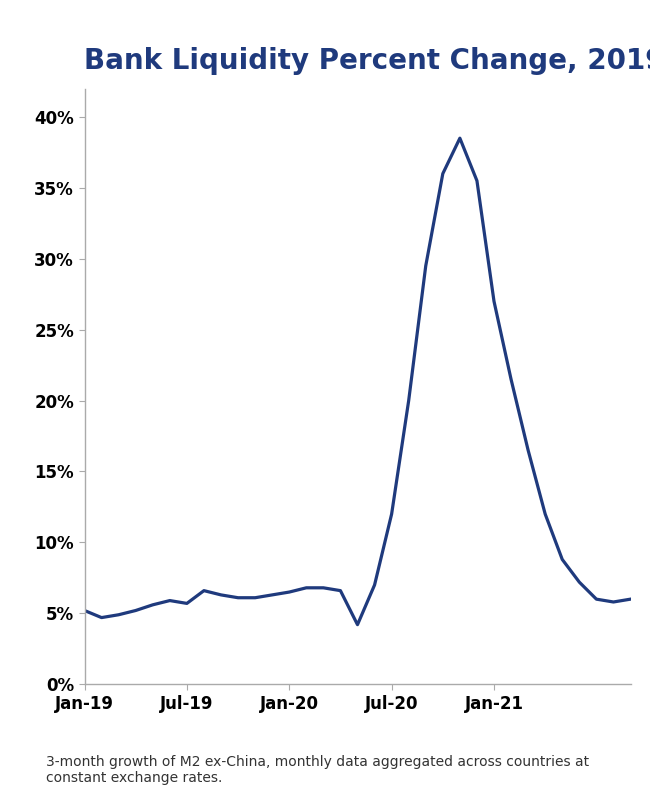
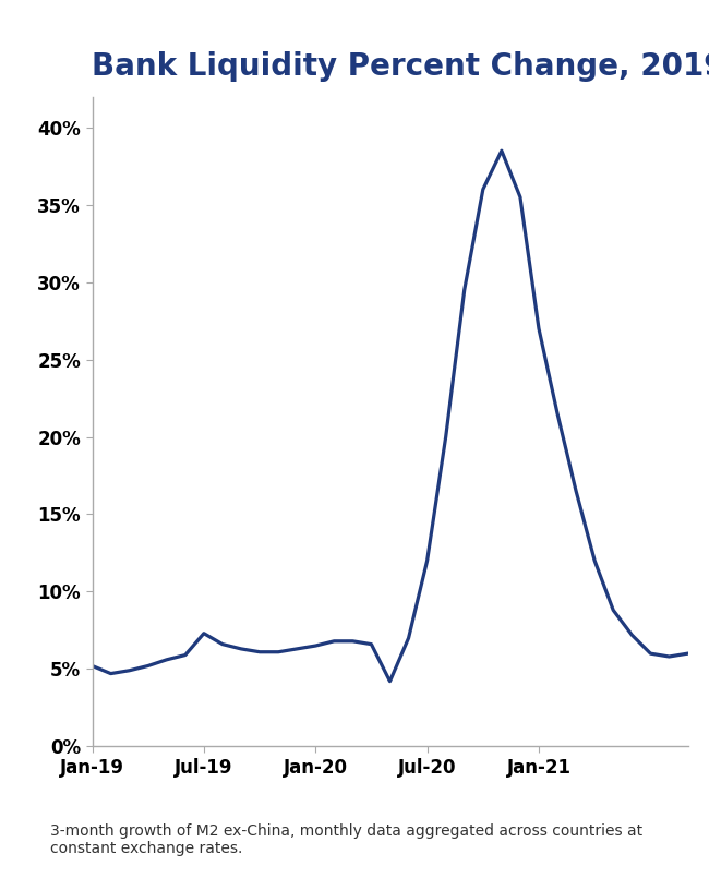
Jul-19: 5.7% -> 7.3%
